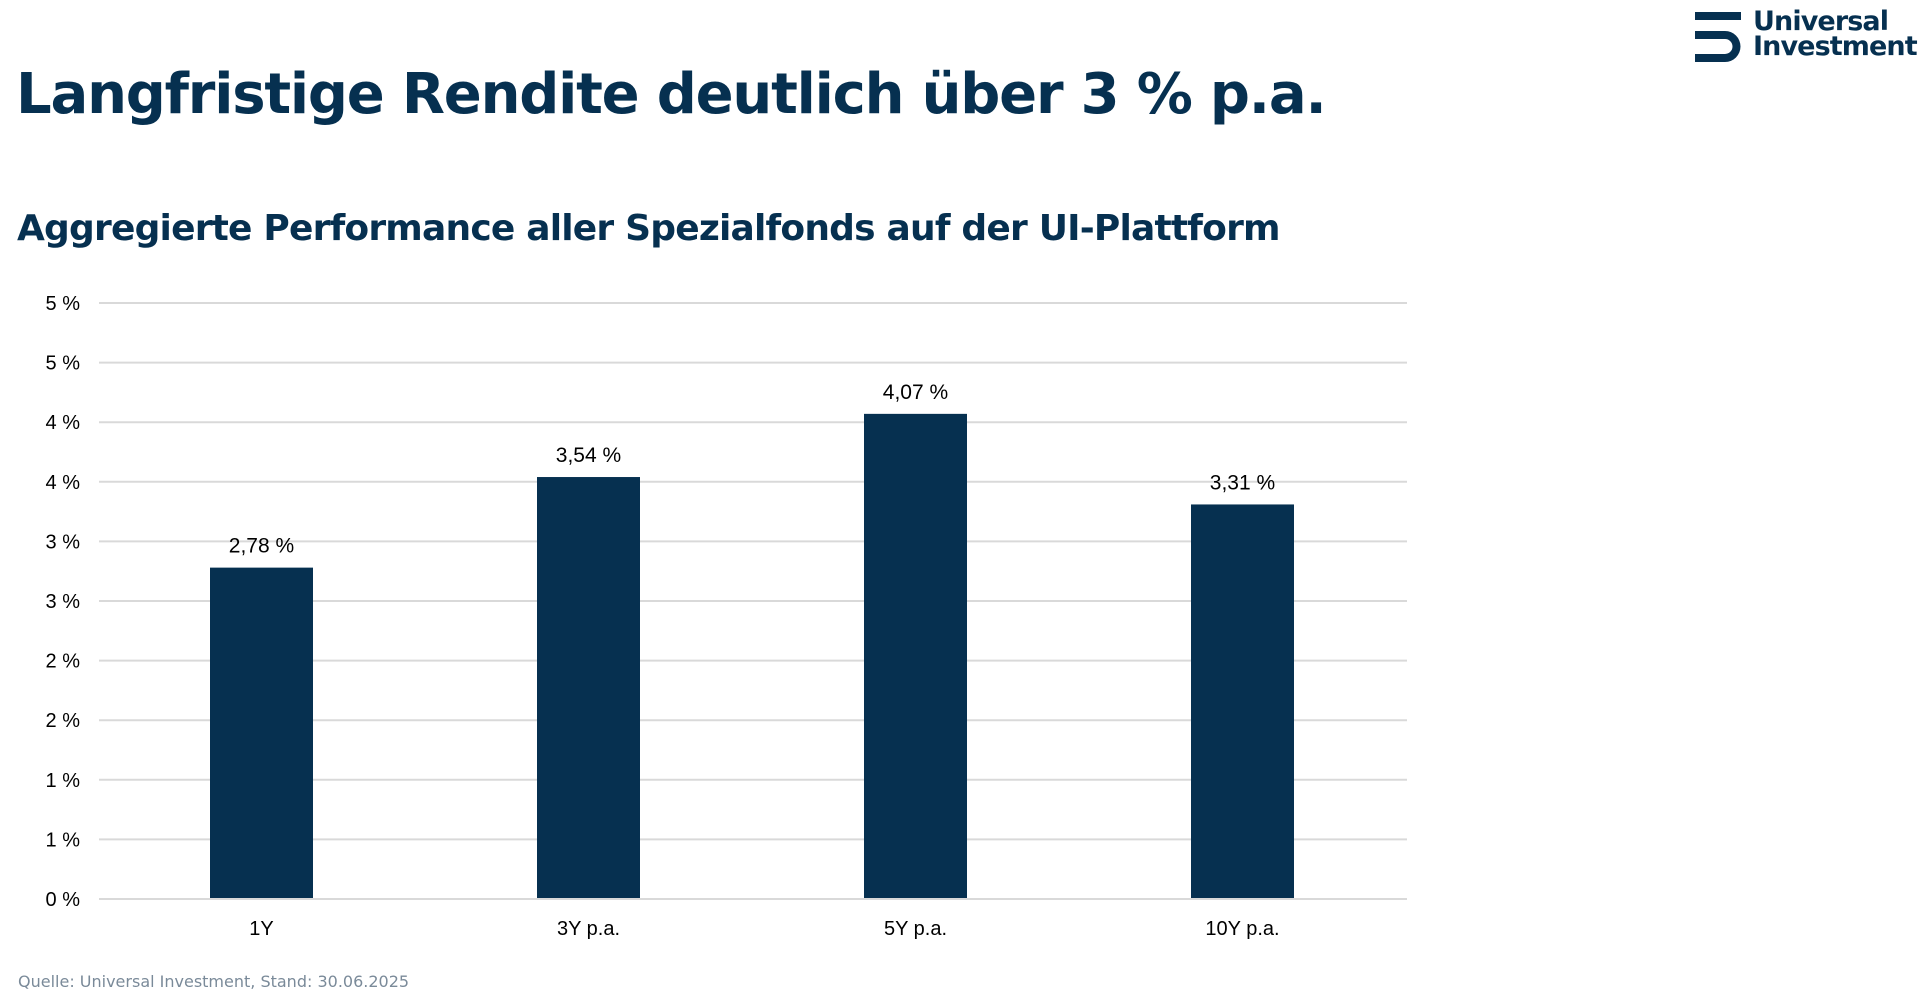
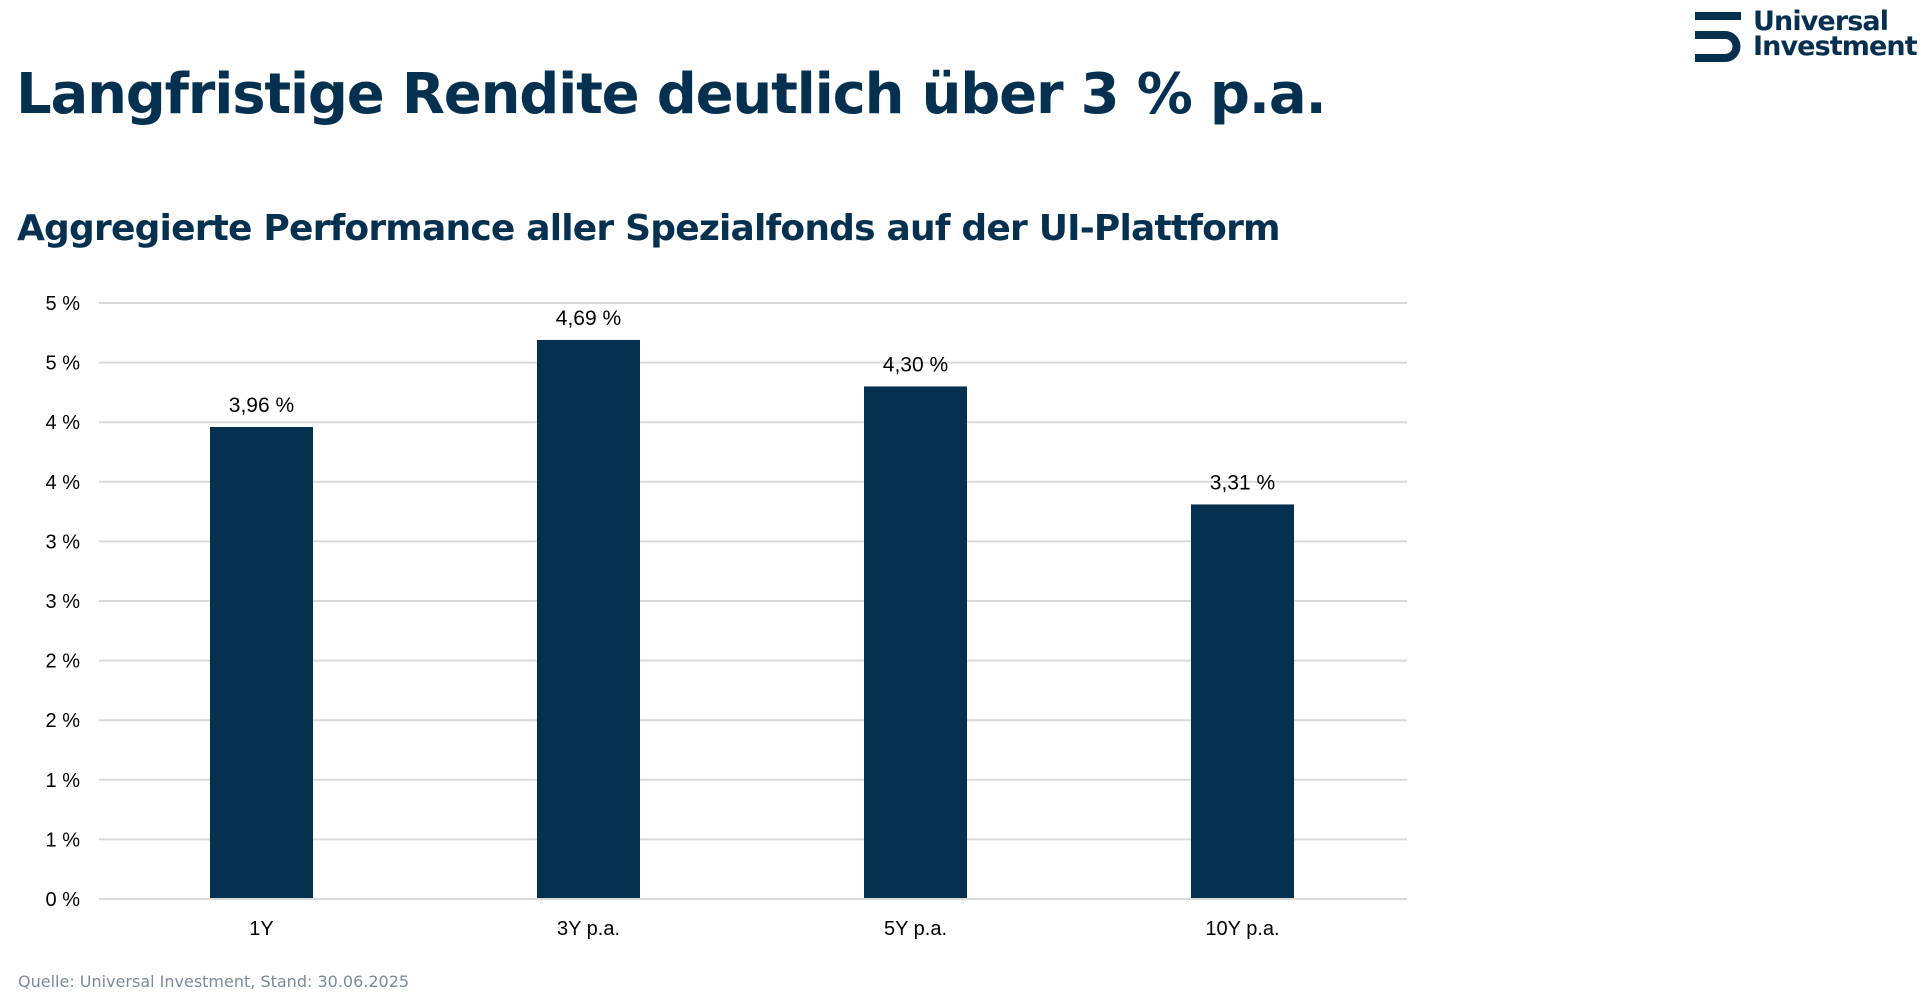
1Y: 2,78 -> 3,96
3Y p.a.: 3,54 -> 4,69
5Y p.a.: 4,07 -> 4,30
